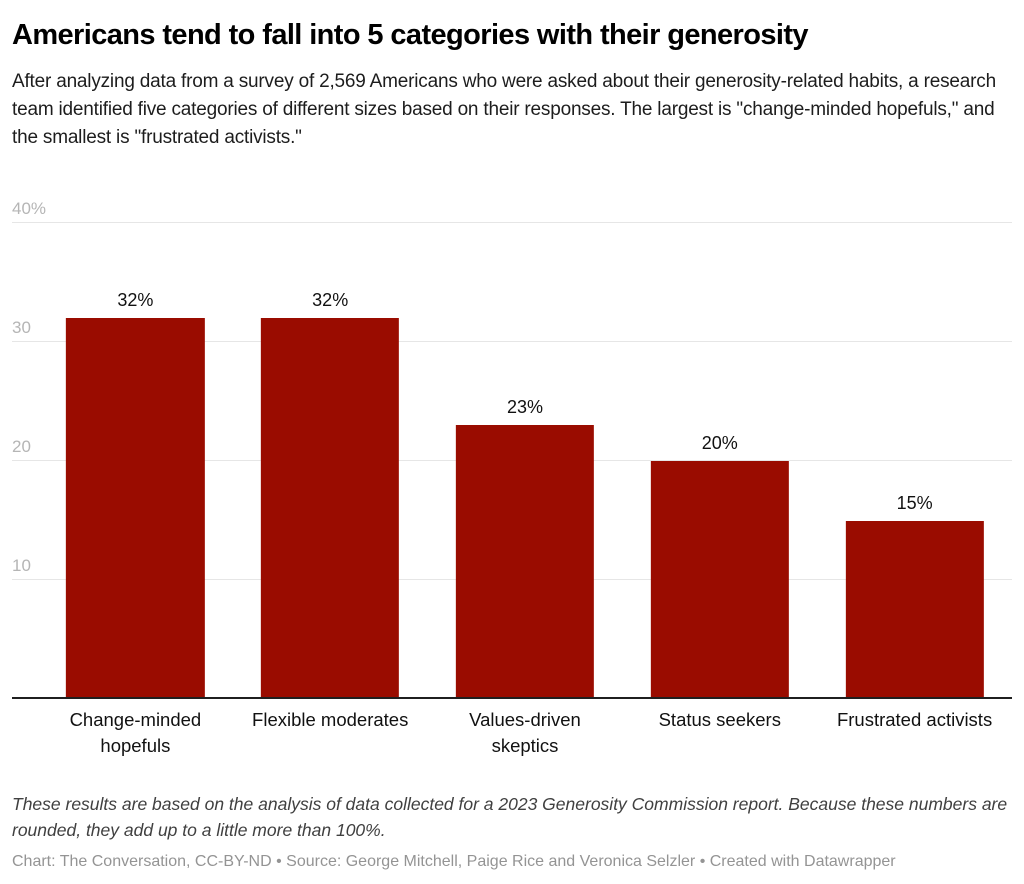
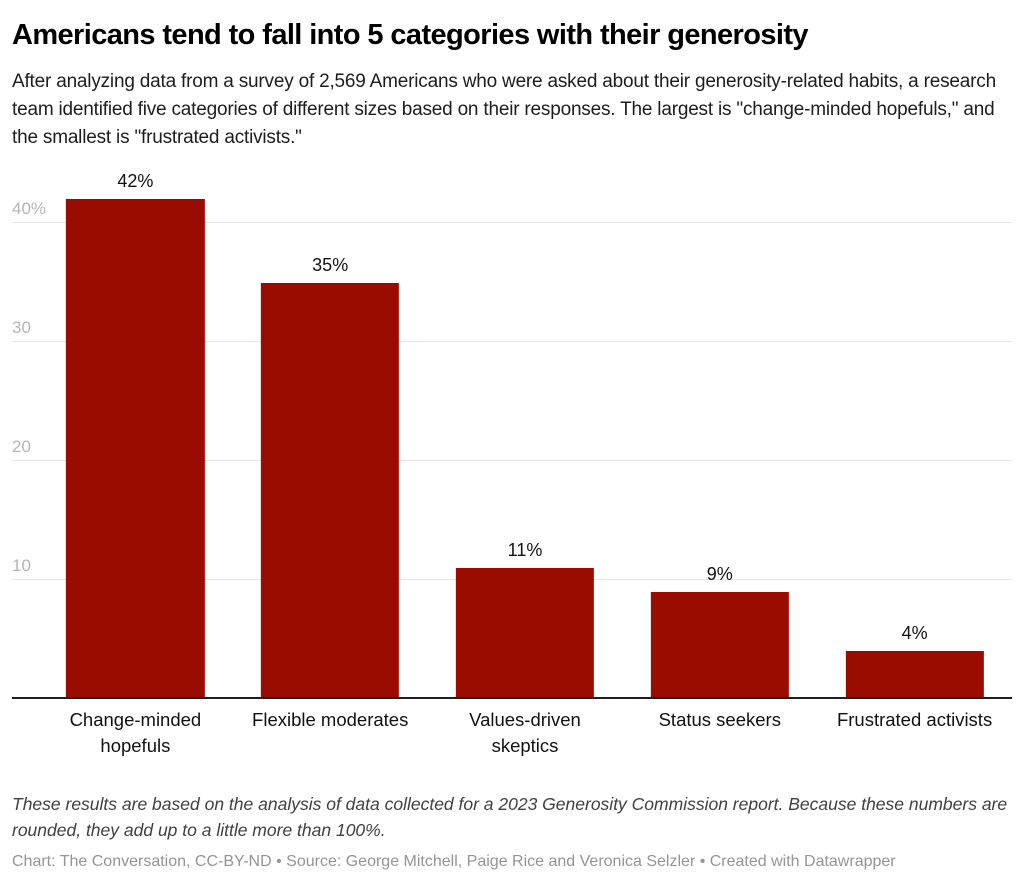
Change-minded hopefuls: 32% -> 42%
Flexible moderates: 32% -> 35%
Values-driven skeptics: 23% -> 11%
Status seekers: 20% -> 9%
Frustrated activists: 15% -> 4%
